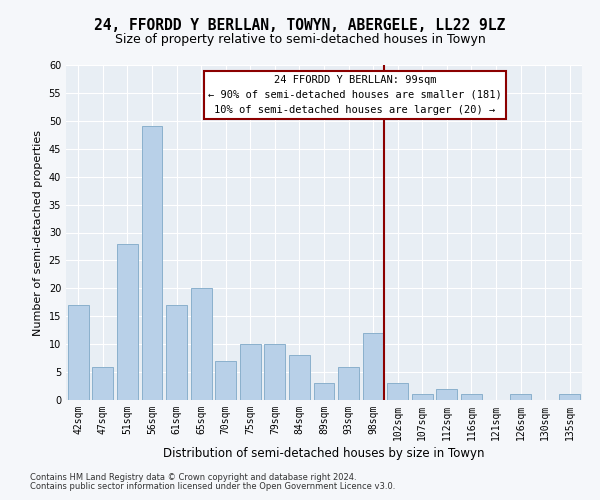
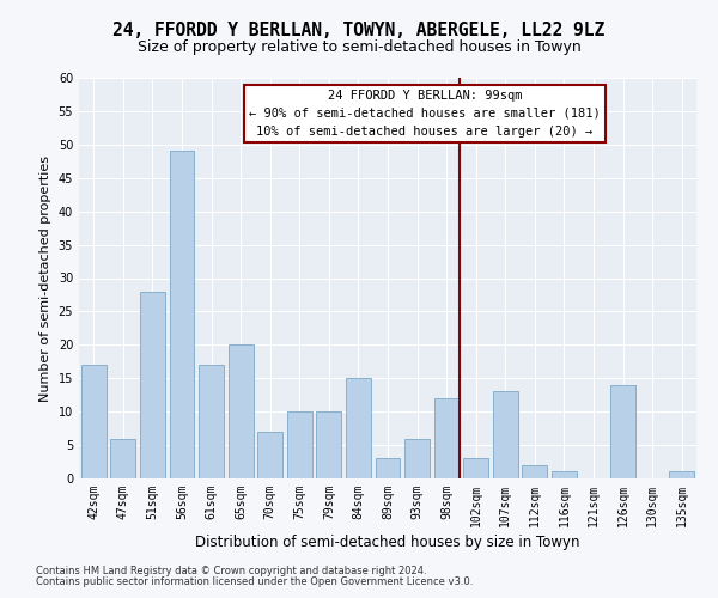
84sqm: 8 -> 15
107sqm: 1 -> 13
126sqm: 1 -> 14
